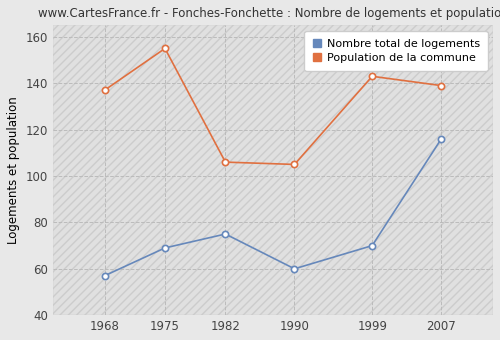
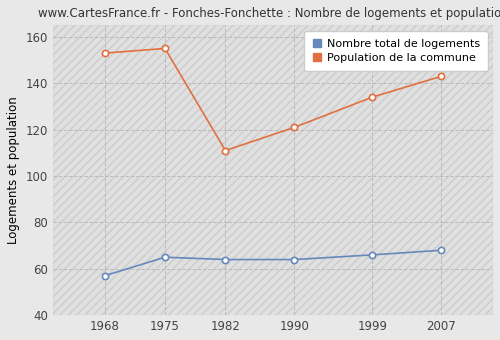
Population de la commune/1968: 137 -> 153
Nombre total de logements/1975: 69 -> 65
Nombre total de logements/1982: 75 -> 64
Population de la commune/1982: 106 -> 111
Nombre total de logements/1990: 60 -> 64
Population de la commune/1990: 105 -> 121
Nombre total de logements/1999: 70 -> 66
Population de la commune/1999: 143 -> 134
Nombre total de logements/2007: 116 -> 68
Population de la commune/2007: 139 -> 143
